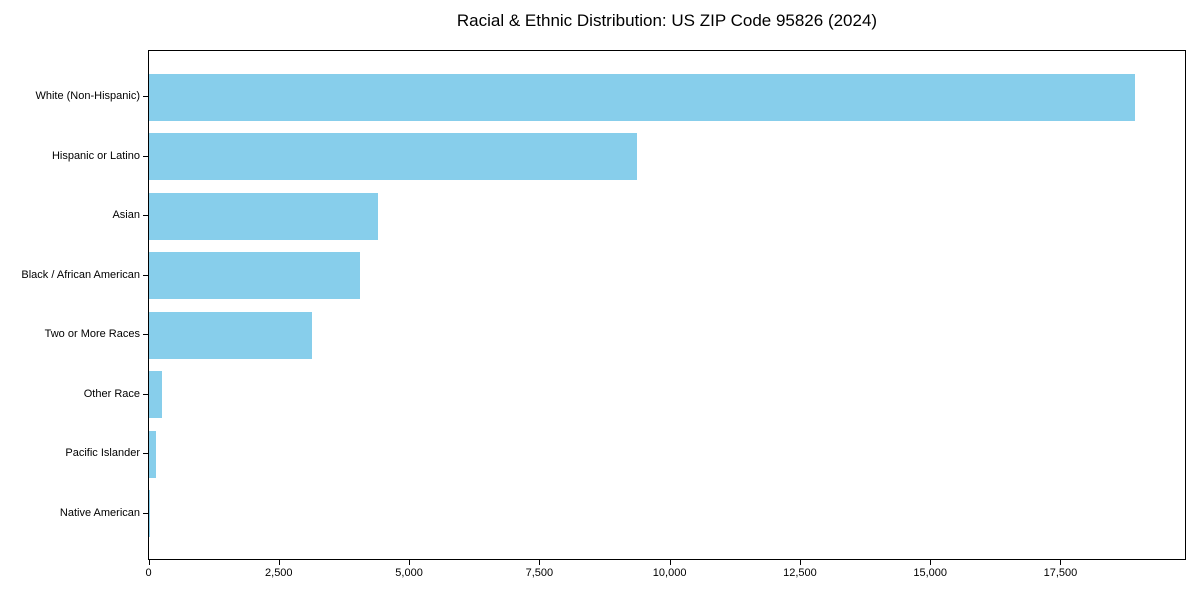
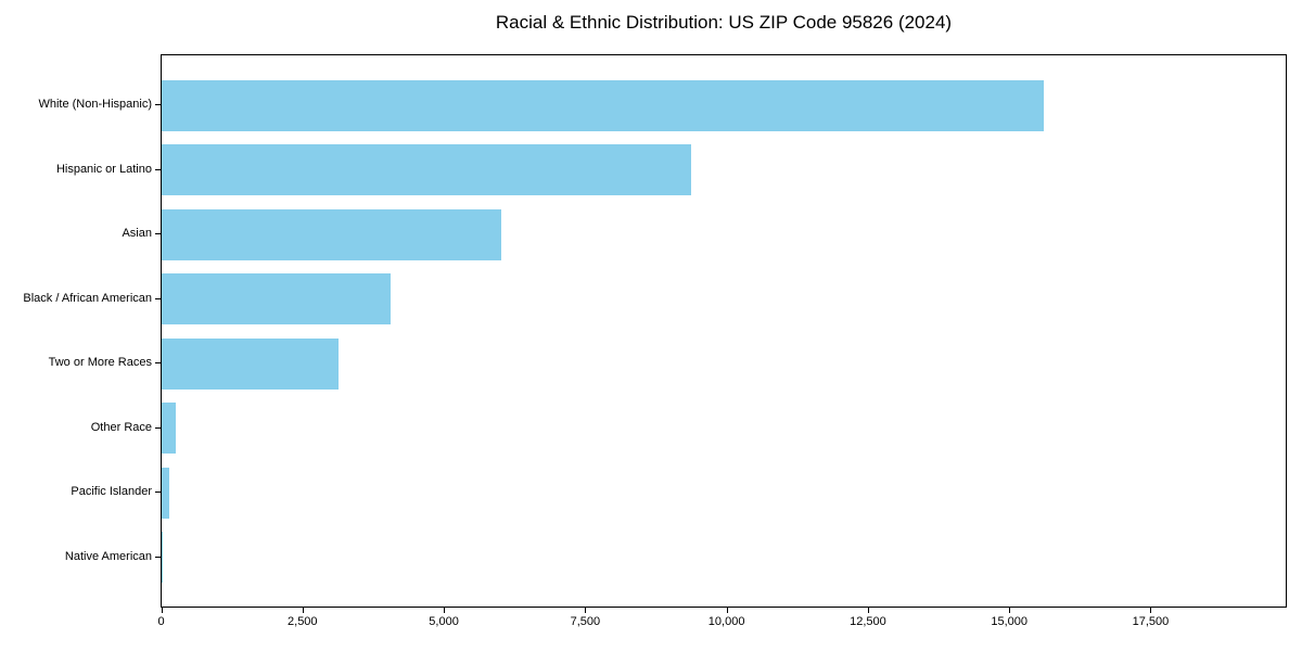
White (Non-Hispanic): 18900 -> 15600
Asian: 4400 -> 6000
